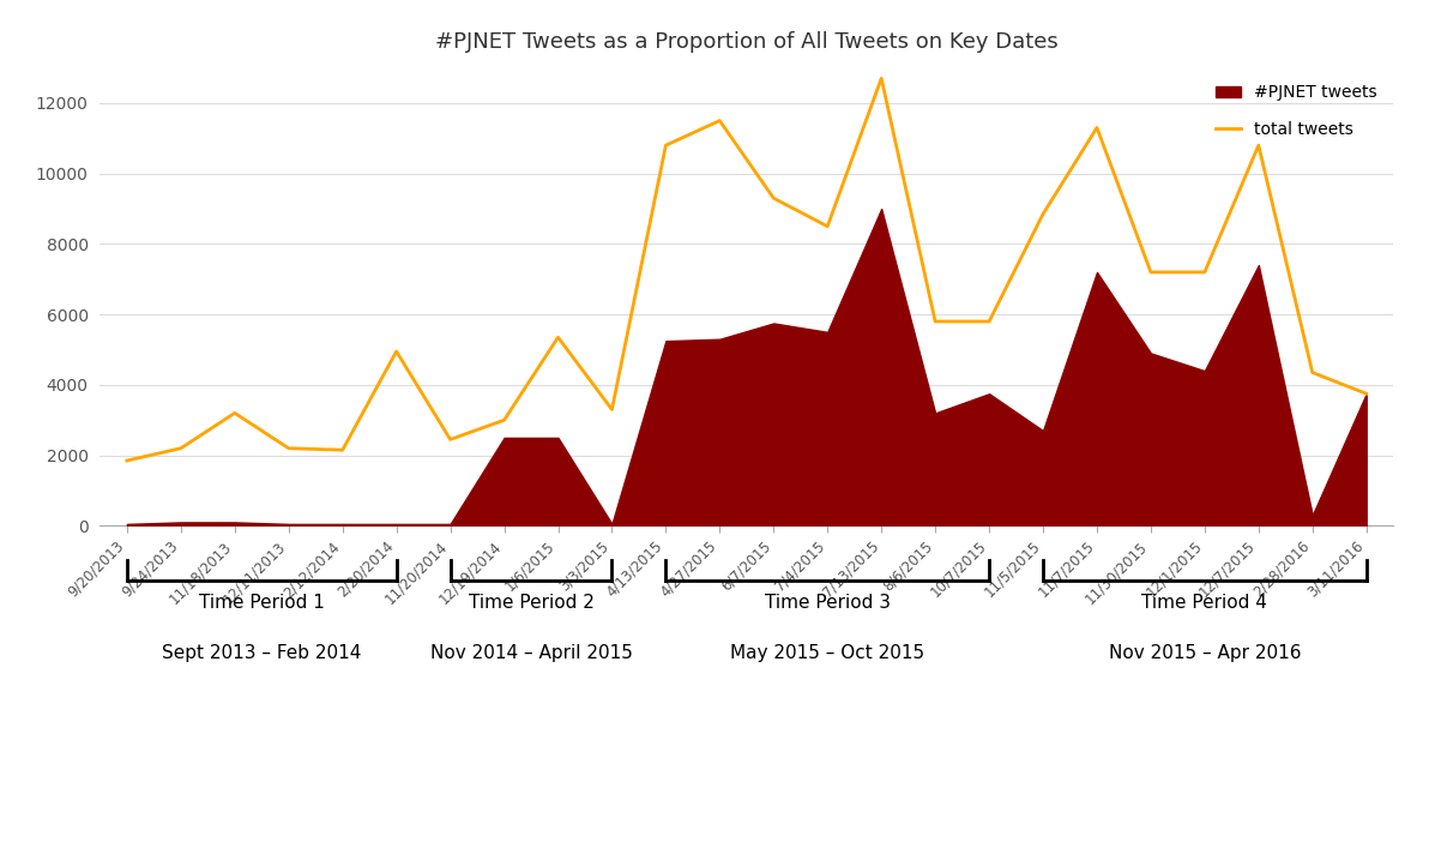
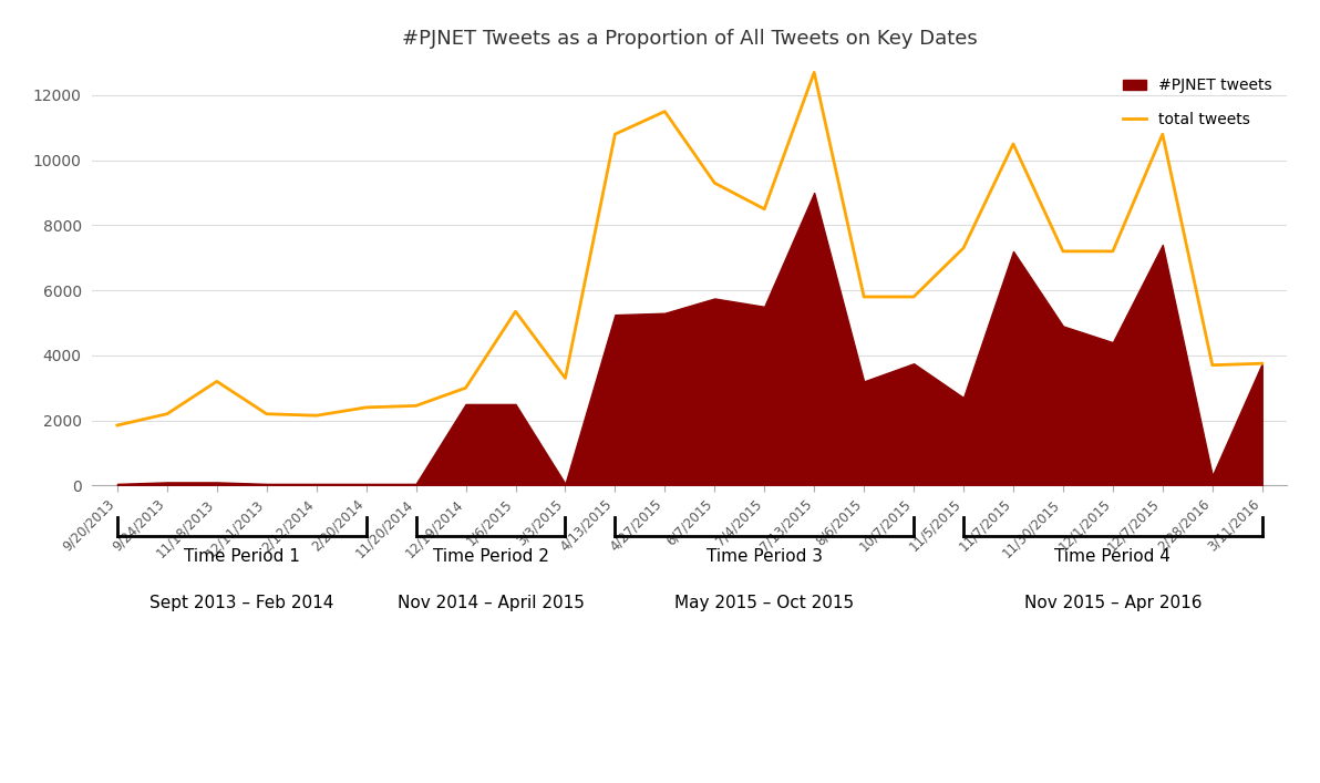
total tweets/2/20/2014: 4950 -> 2400
total tweets/11/5/2015: 8850 -> 7300
total tweets/11/7/2015: 11300 -> 10500
total tweets/2/28/2016: 4350 -> 3700
